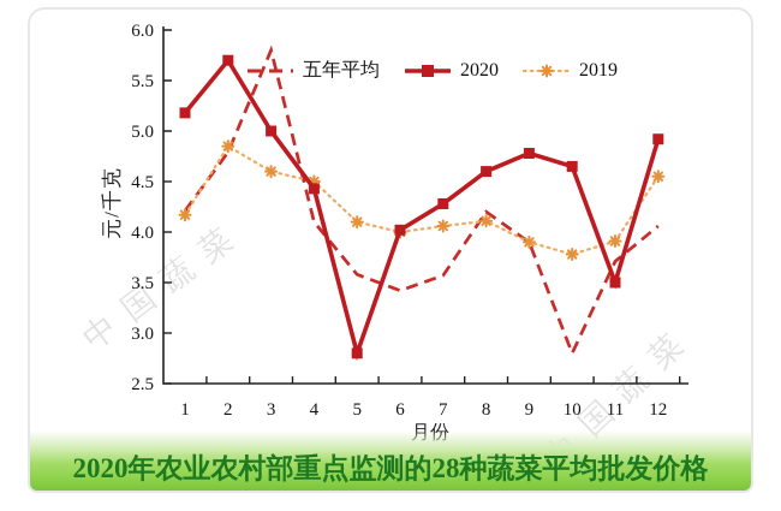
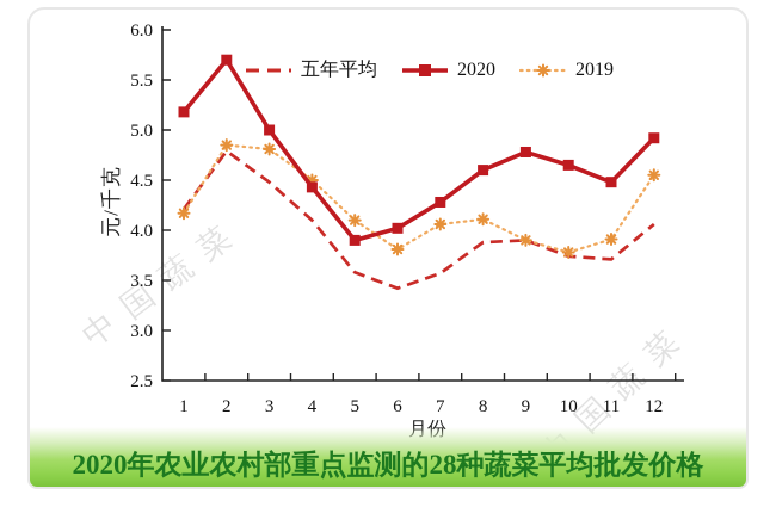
五年平均/3: 5.8 -> 4.5
2019/3: 4.6 -> 4.8
2020/5: 2.8 -> 3.9
2019/6: 4.0 -> 3.8
五年平均/8: 4.2 -> 3.9
五年平均/10: 2.8 -> 3.7
2020/11: 3.5 -> 4.5
